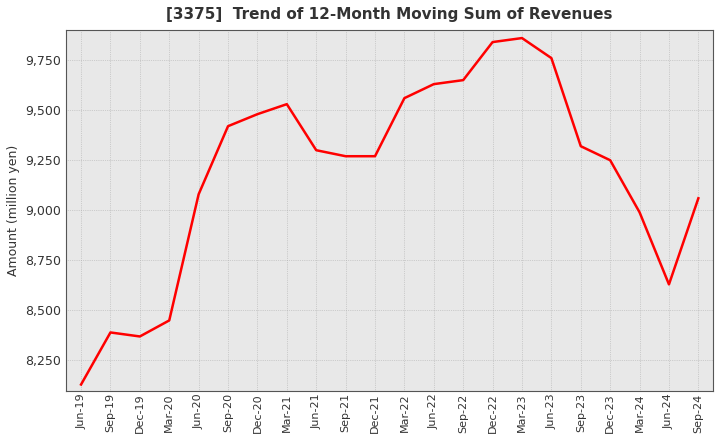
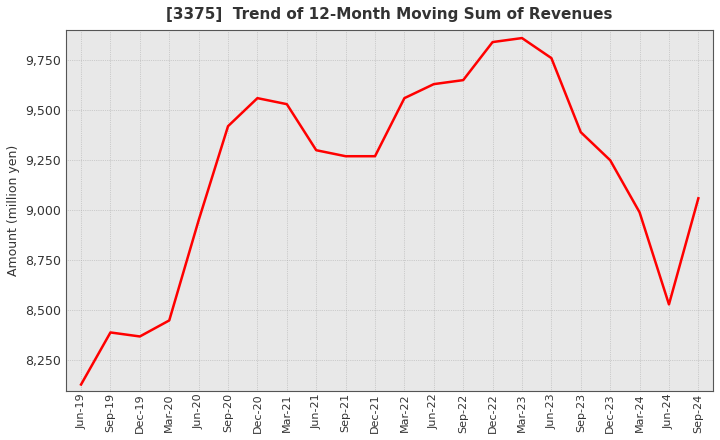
Jun-20: 9,080 -> 8,950
Dec-20: 9,480 -> 9,560
Sep-23: 9,320 -> 9,390
Jun-24: 8,630 -> 8,530
